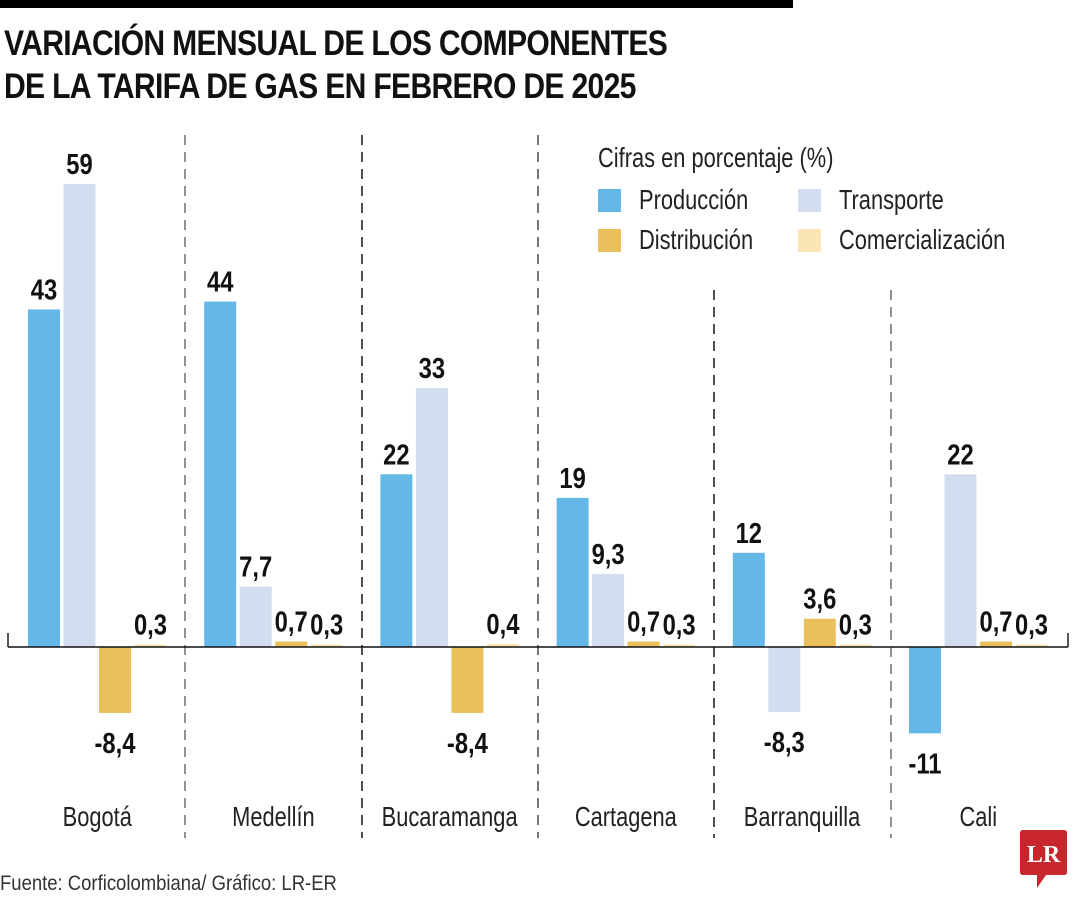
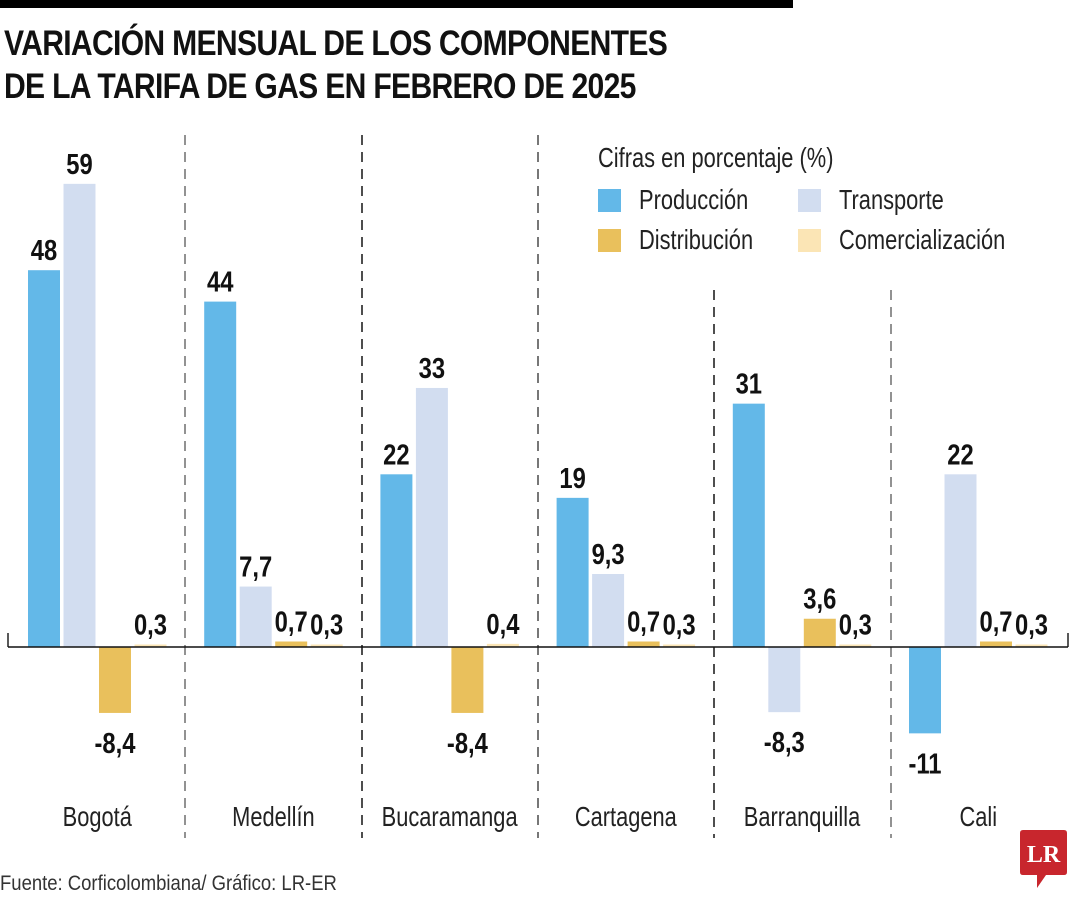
Producción/Bogotá: 43 -> 48
Producción/Barranquilla: 12 -> 31
